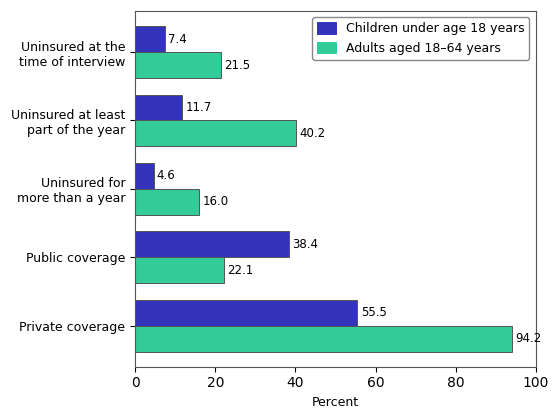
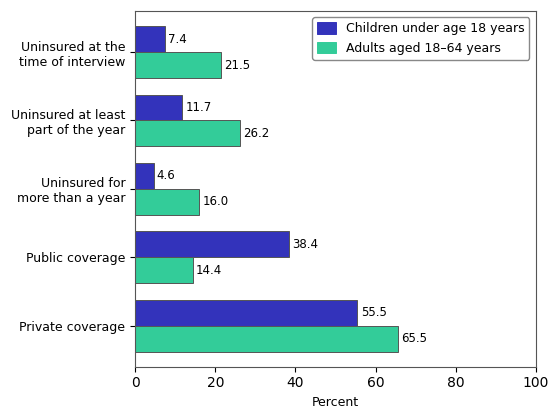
Adults aged 18–64 years/Uninsured at least part of the year: 40.2 -> 26.2
Adults aged 18–64 years/Public coverage: 22.1 -> 14.4
Adults aged 18–64 years/Private coverage: 94.2 -> 65.5
